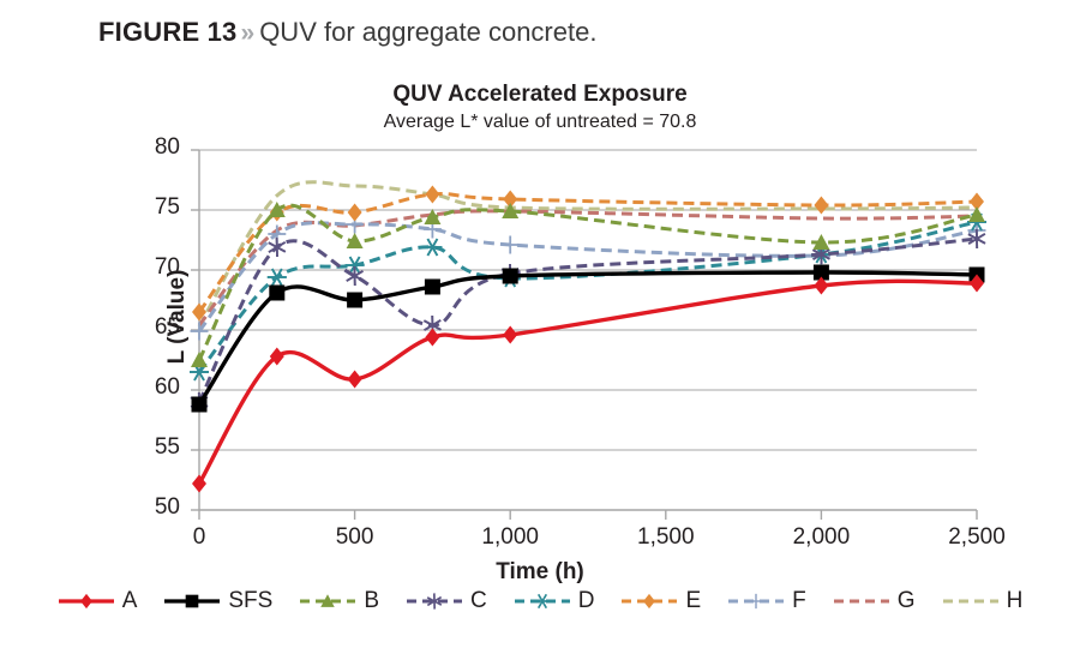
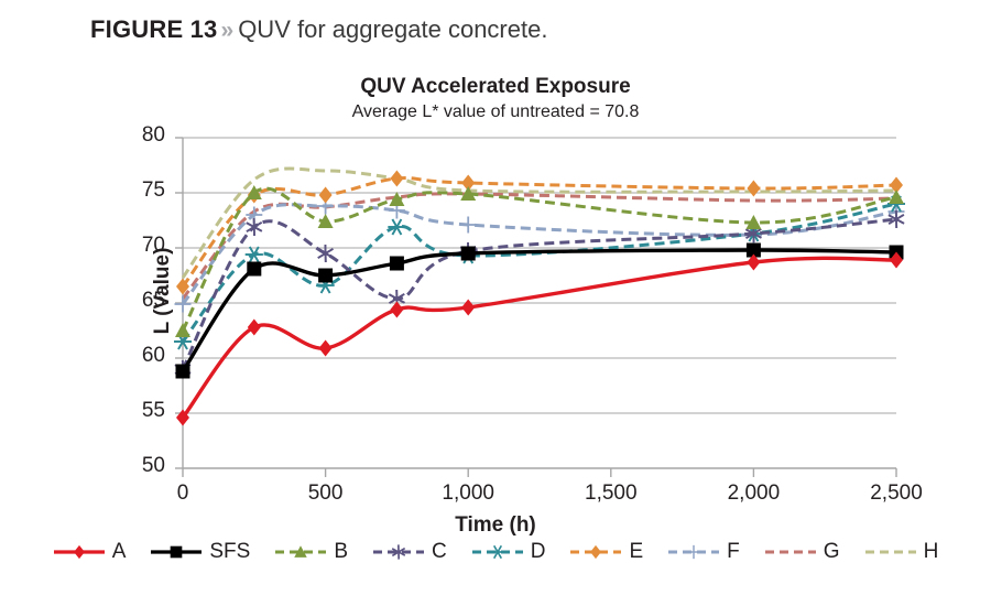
A/0: 52.2 -> 54.6
H/0: 65.3 -> 67.3
D/500: 70.4 -> 66.6
